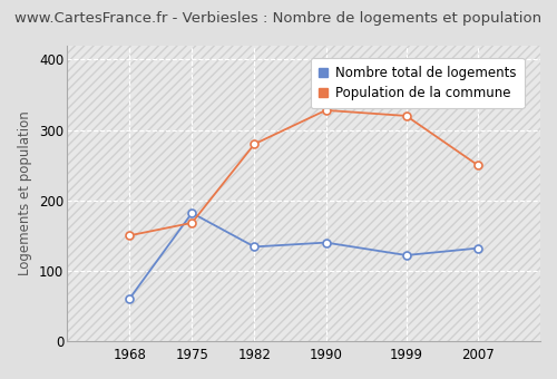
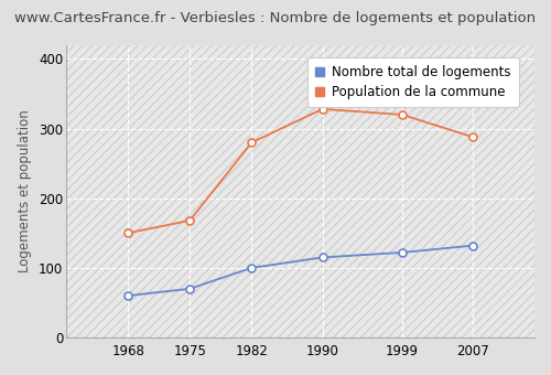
Nombre total de logements/1975: 182 -> 70
Nombre total de logements/1982: 134 -> 100
Nombre total de logements/1990: 140 -> 115
Population de la commune/2007: 250 -> 288
